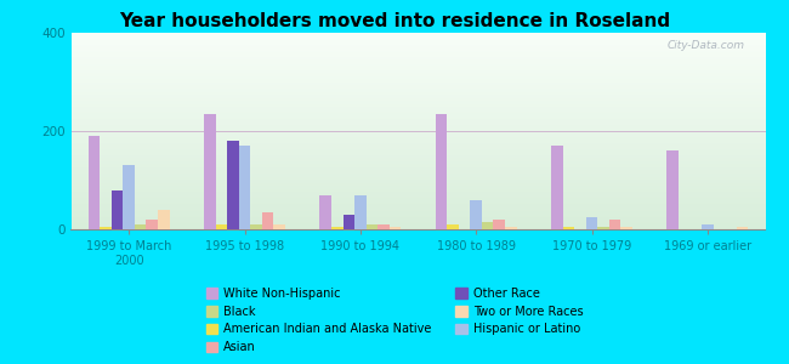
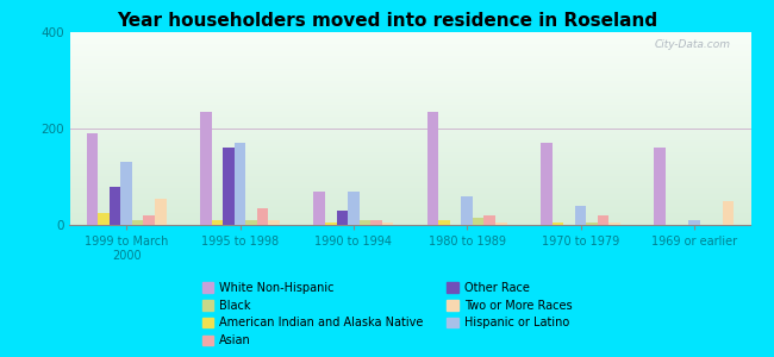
American Indian and Alaska Native/1999 to March 2000: 5 -> 25
Two or More Races/1999 to March 2000: 40 -> 55
Other Race/1995 to 1998: 180 -> 160
Hispanic or Latino/1970 to 1979: 25 -> 40
Two or More Races/1969 or earlier: 5 -> 50
